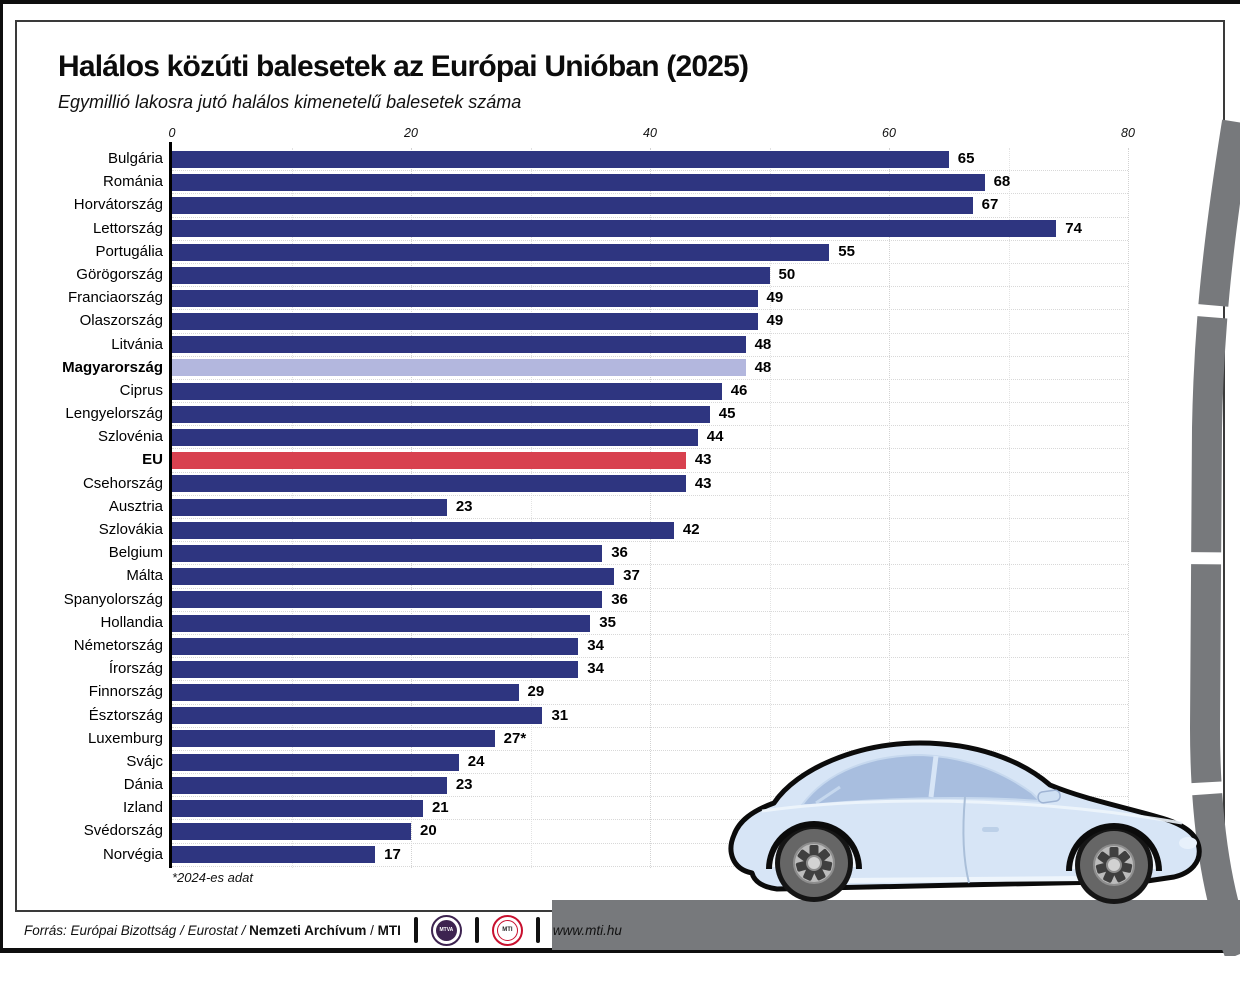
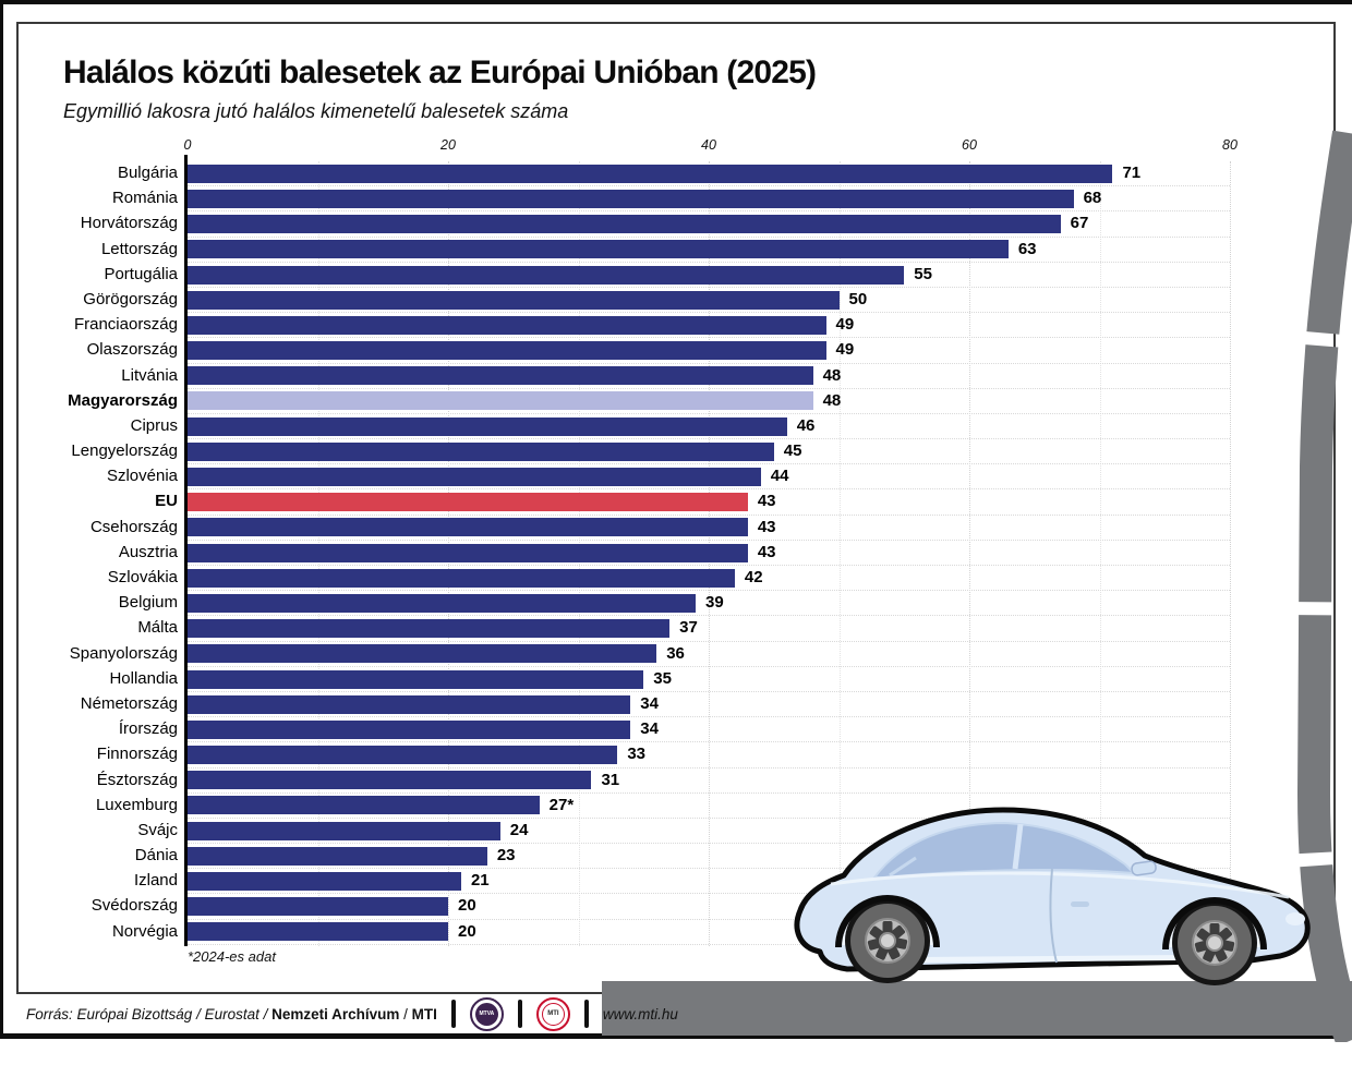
Bulgária: 65 -> 71
Lettország: 74 -> 63
Ausztria: 23 -> 43
Belgium: 36 -> 39
Finnország: 29 -> 33
Norvégia: 17 -> 20
